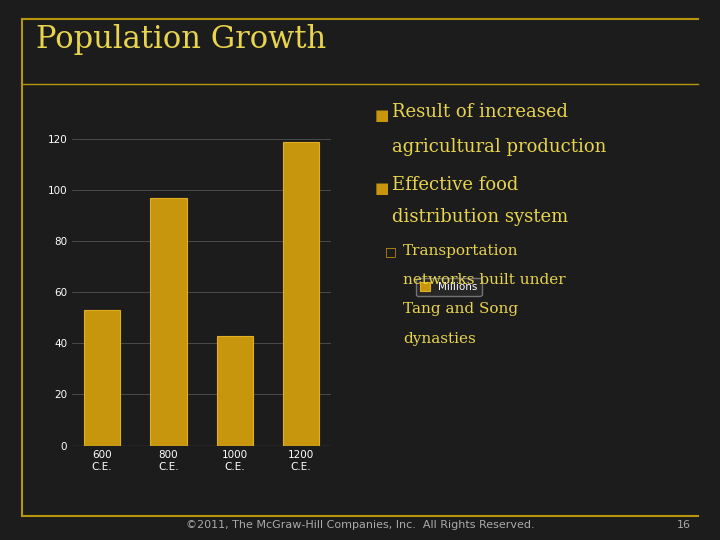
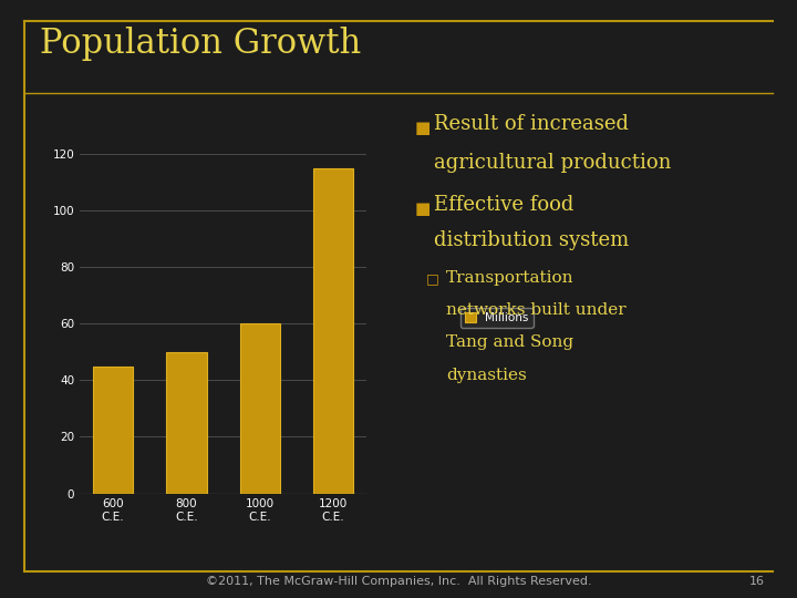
600 C.E.: 53 -> 45
800 C.E.: 97 -> 50
1000 C.E.: 43 -> 60
1200 C.E.: 119 -> 115
